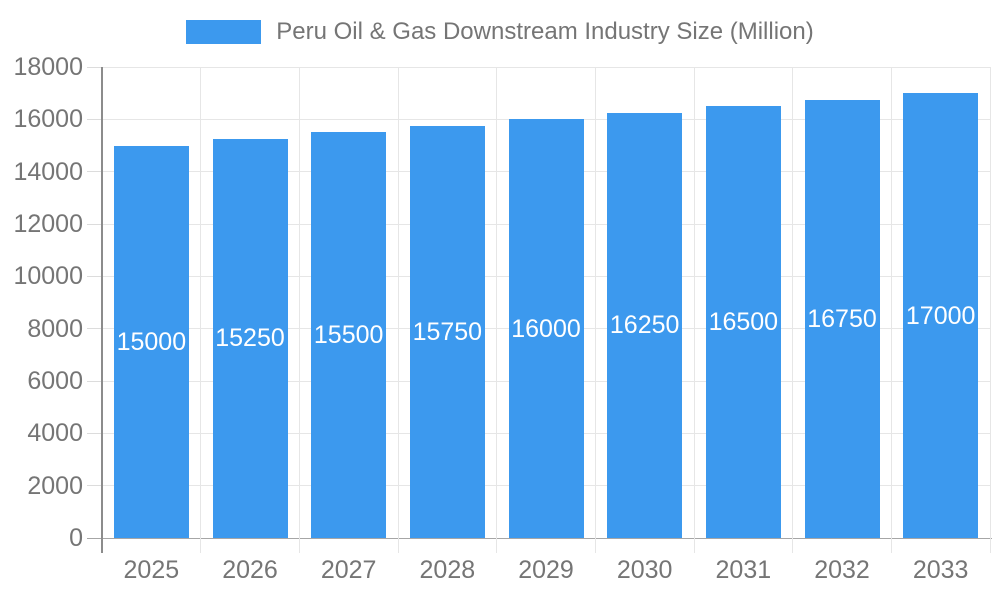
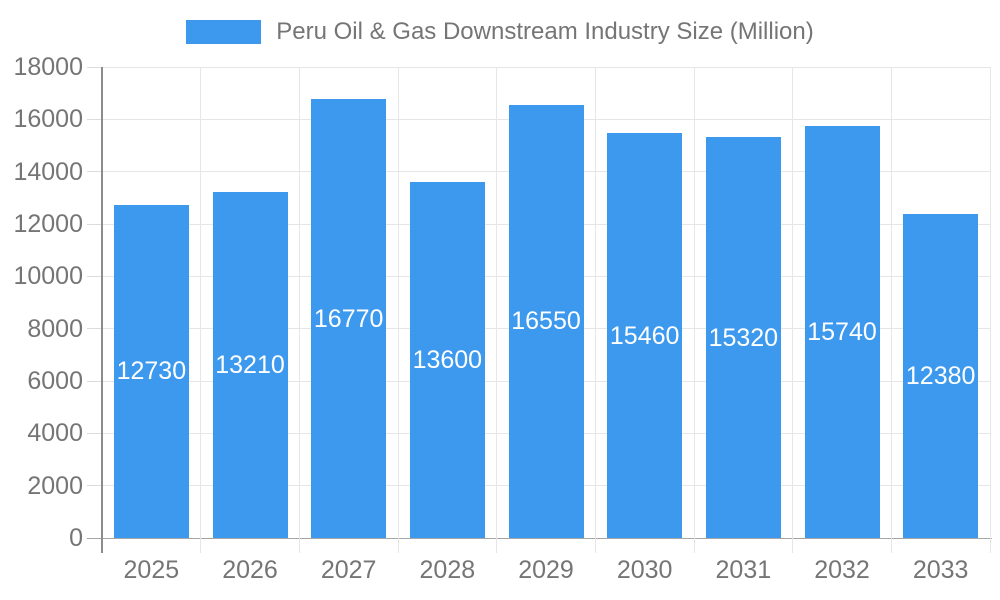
2025: 15000 -> 12730
2026: 15250 -> 13210
2027: 15500 -> 16770
2028: 15750 -> 13600
2029: 16000 -> 16550
2030: 16250 -> 15460
2031: 16500 -> 15320
2032: 16750 -> 15740
2033: 17000 -> 12380
